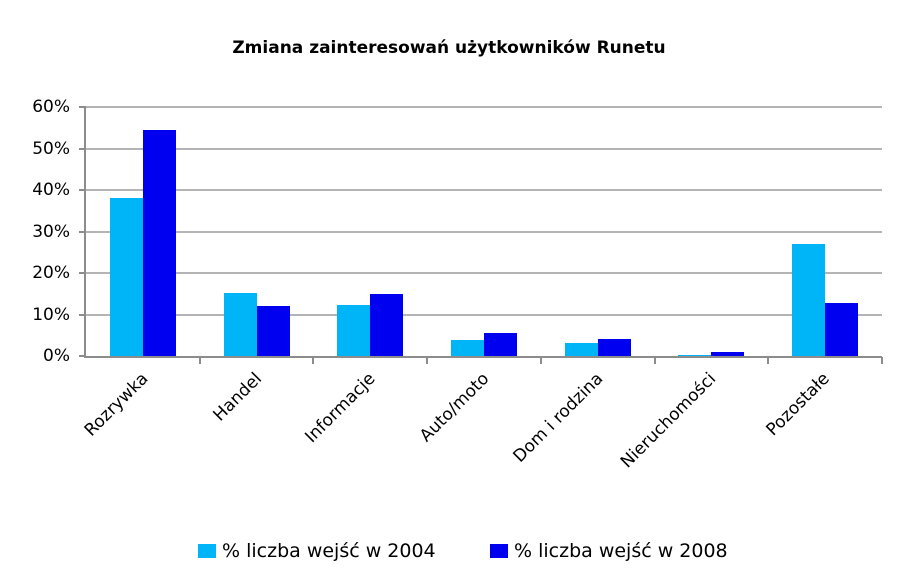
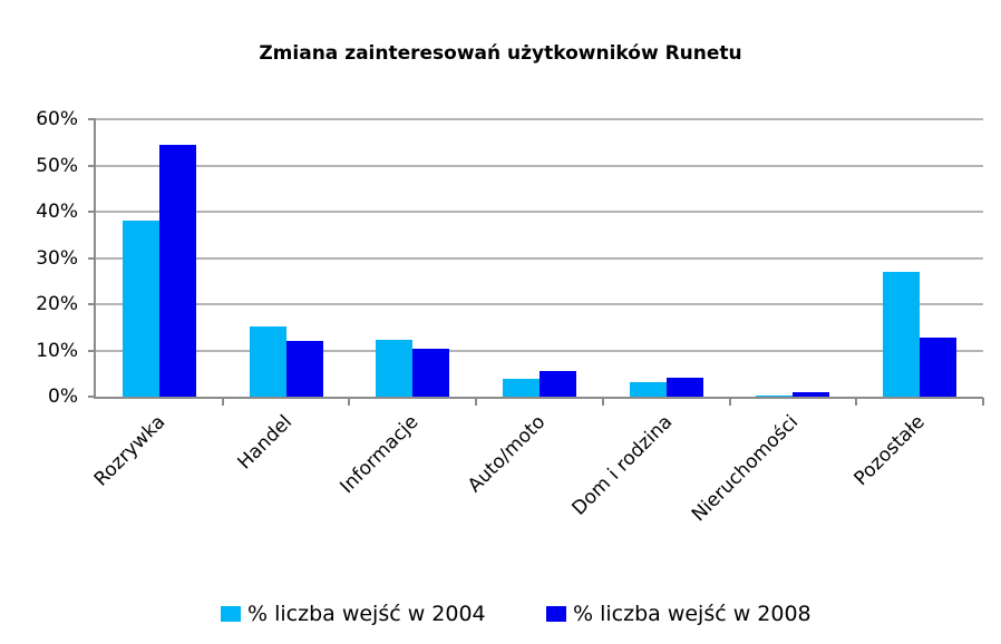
% liczba wejść w 2008/Informacje: 15% -> 10%
